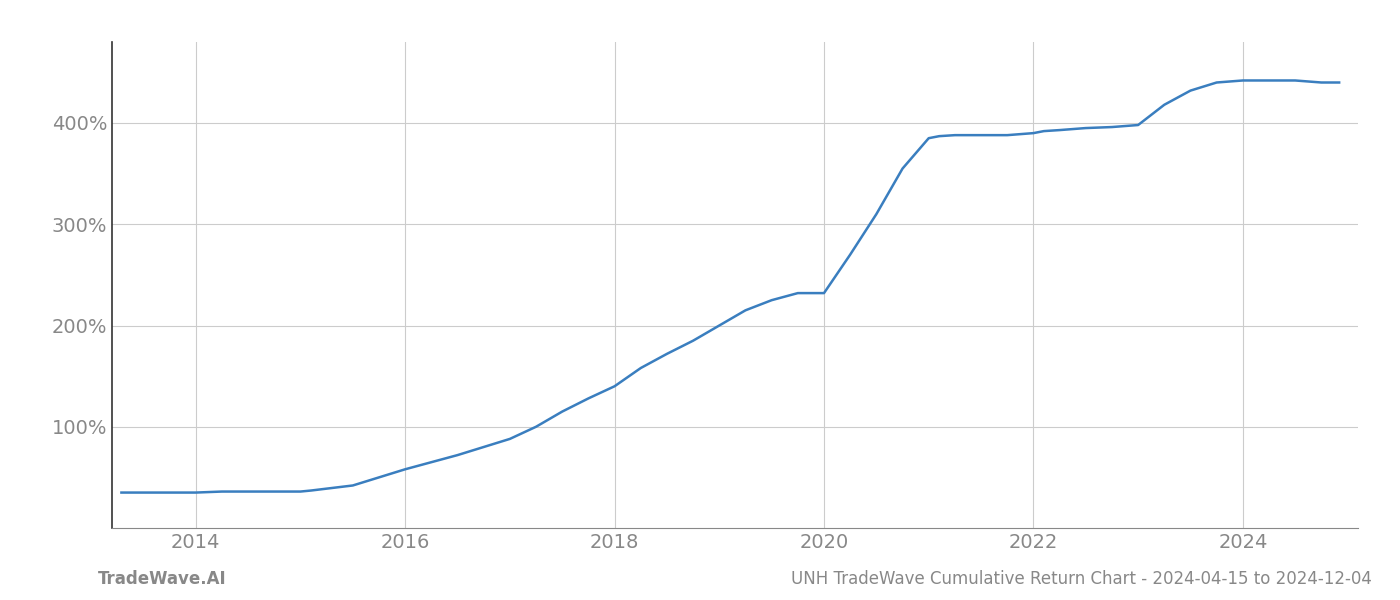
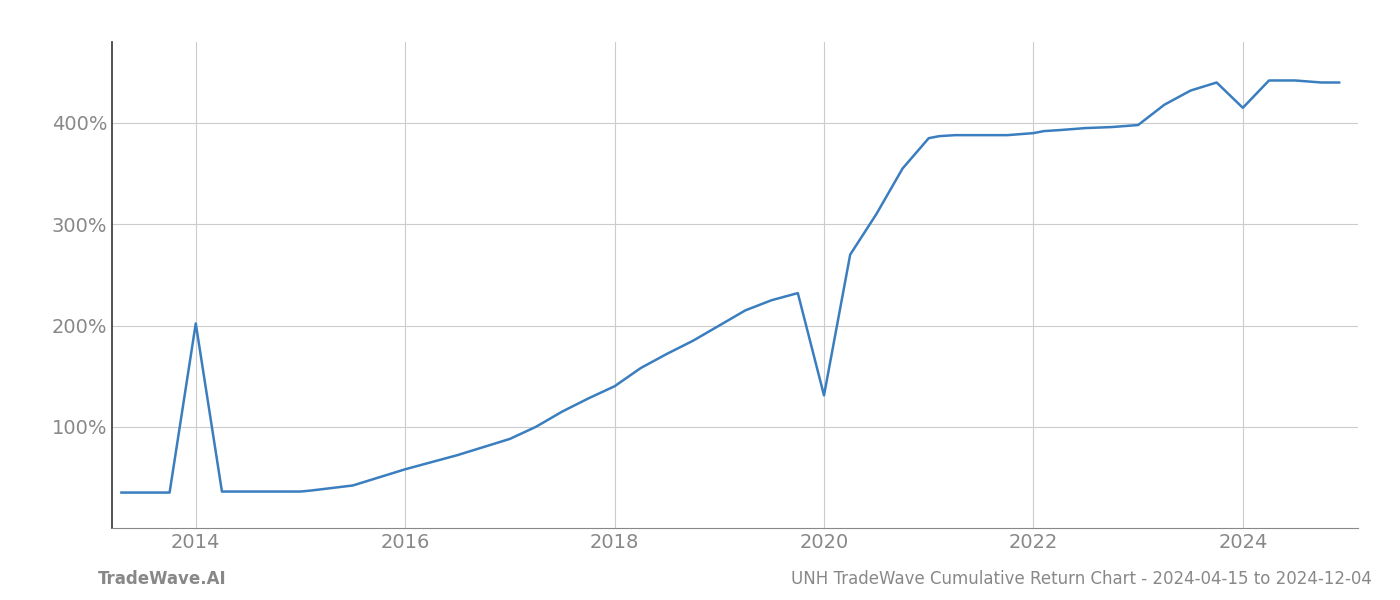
2014: 35% -> 202%
2020: 232% -> 131%
2024: 442% -> 415%
